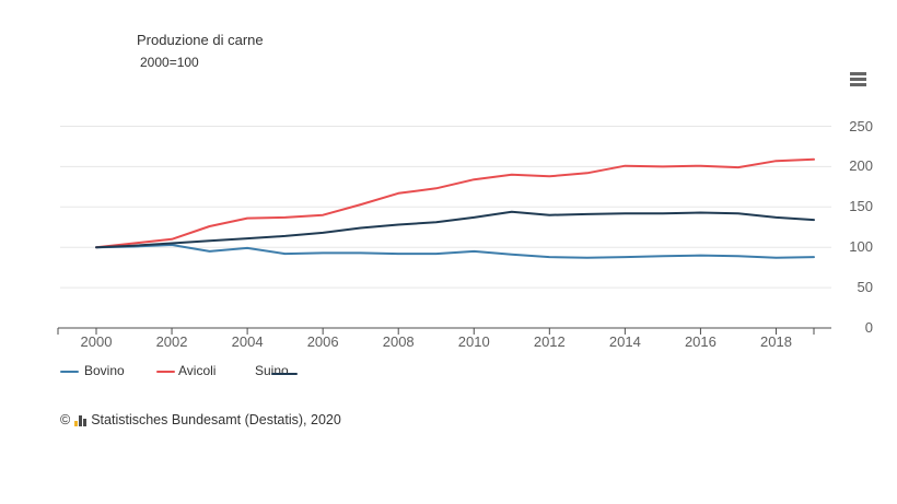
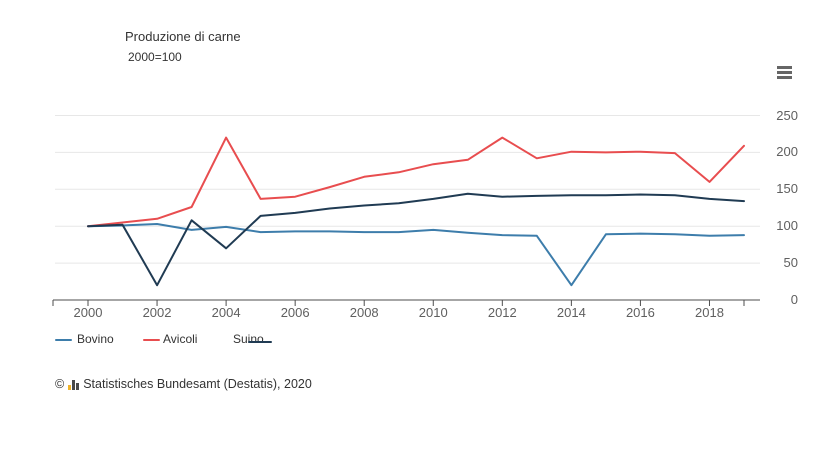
Suino/2002: 100 -> 20
Avicoli/2004: 140 -> 220
Suino/2004: 110 -> 70
Avicoli/2012: 190 -> 220
Bovino/2014: 90 -> 20
Avicoli/2018: 210 -> 160
